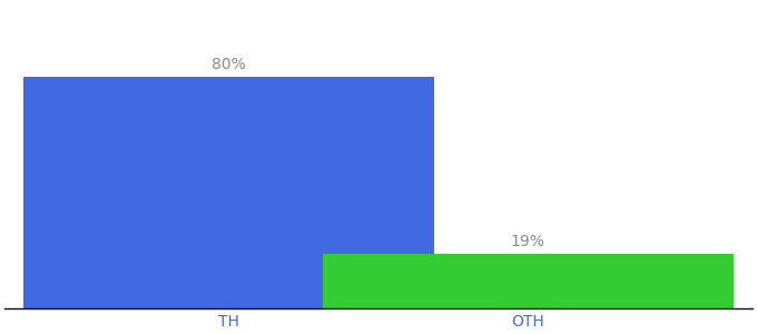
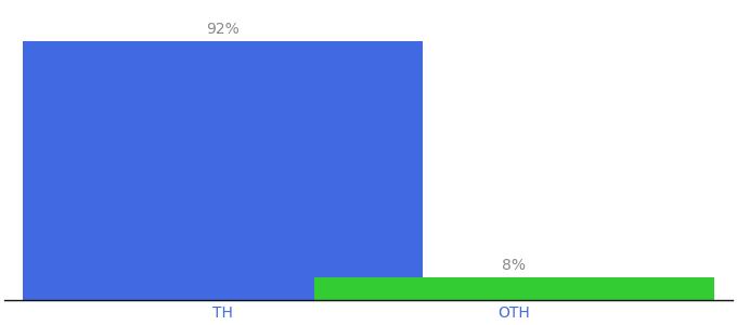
TH: 80% -> 92%
OTH: 19% -> 8%
